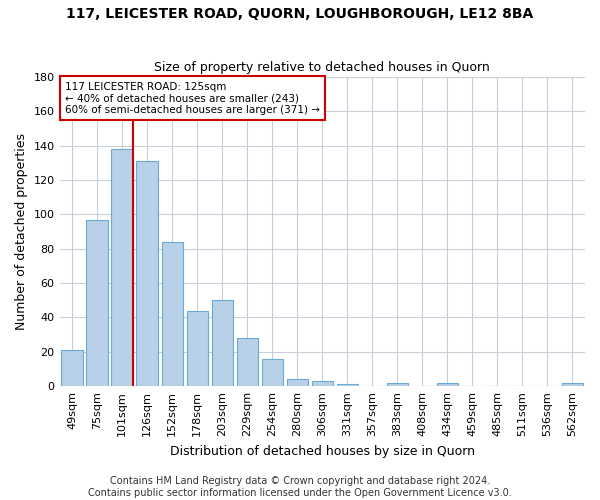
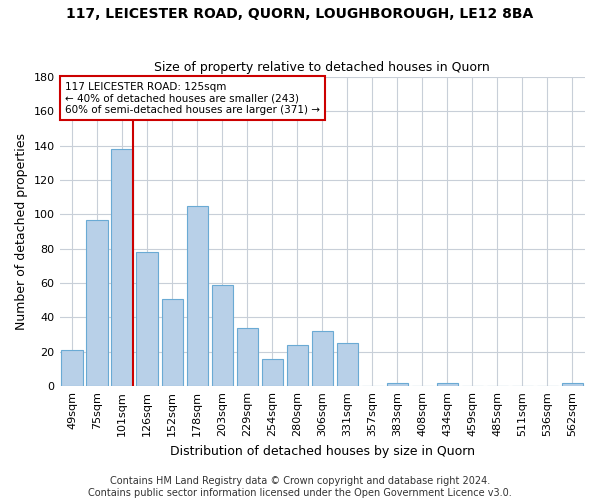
126sqm: 131 -> 78
152sqm: 84 -> 51
178sqm: 44 -> 105
203sqm: 50 -> 59
229sqm: 28 -> 34
280sqm: 4 -> 24
306sqm: 3 -> 32
331sqm: 1 -> 25
